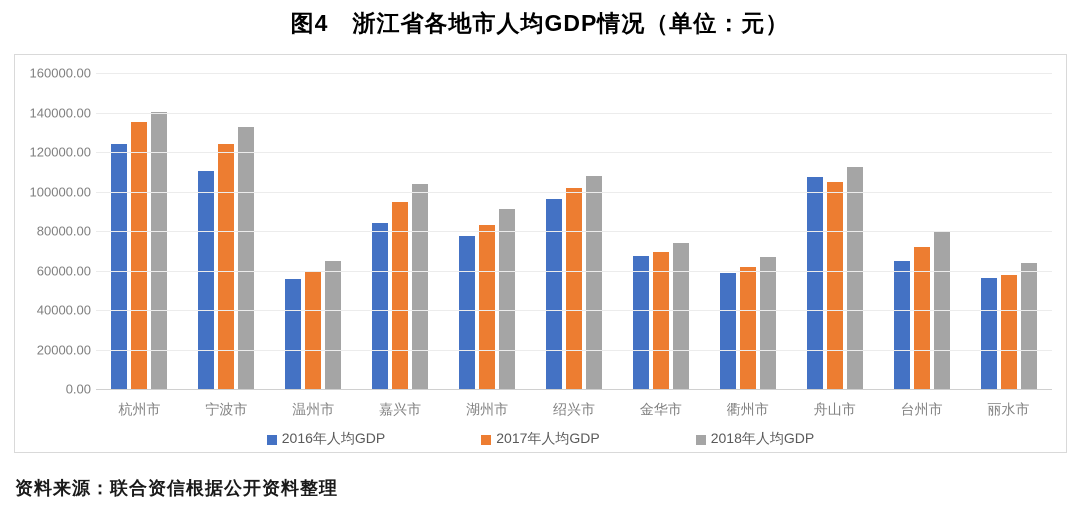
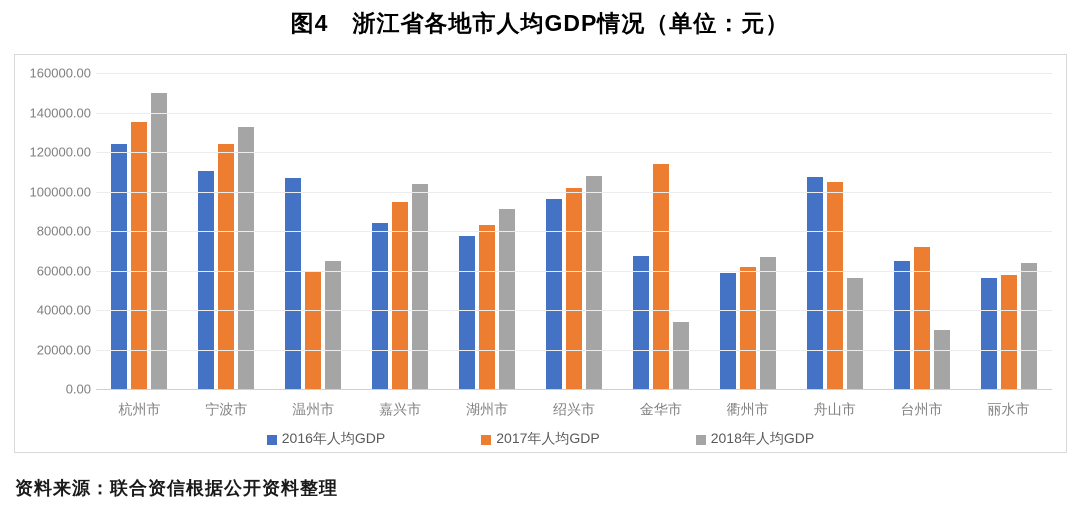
2018年人均GDP/杭州市: 140000 -> 150000
2016年人均GDP/温州市: 56000 -> 107000
2017年人均GDP/金华市: 70000 -> 114000
2018年人均GDP/金华市: 74000 -> 34000
2018年人均GDP/舟山市: 112000 -> 56000
2018年人均GDP/台州市: 80000 -> 30000
